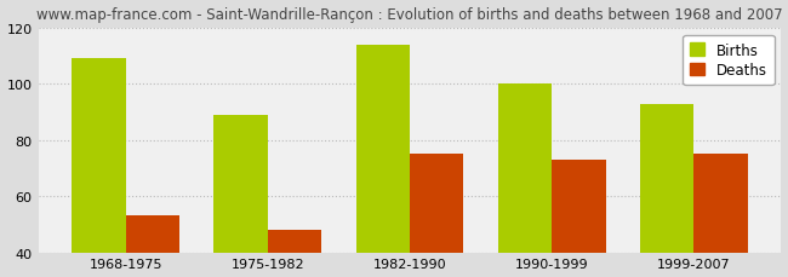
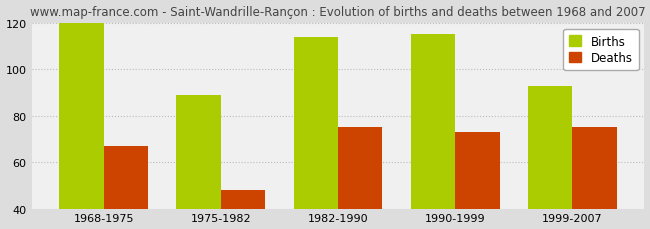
Births/1968-1975: 109 -> 120
Deaths/1968-1975: 53 -> 67
Births/1990-1999: 100 -> 115
